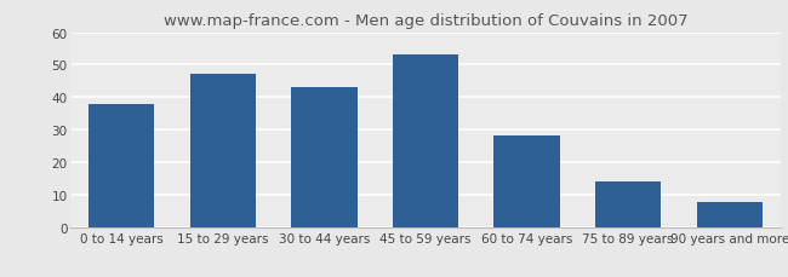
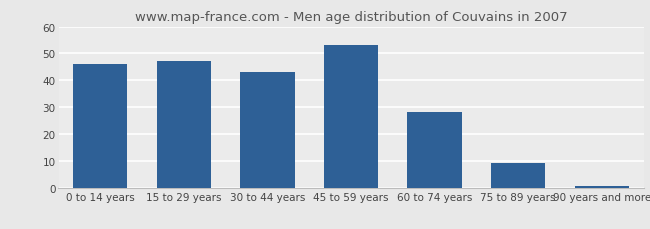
0 to 14 years: 38.0 -> 46.0
75 to 89 years: 14.0 -> 9.0
90 years and more: 7.5 -> 0.5
